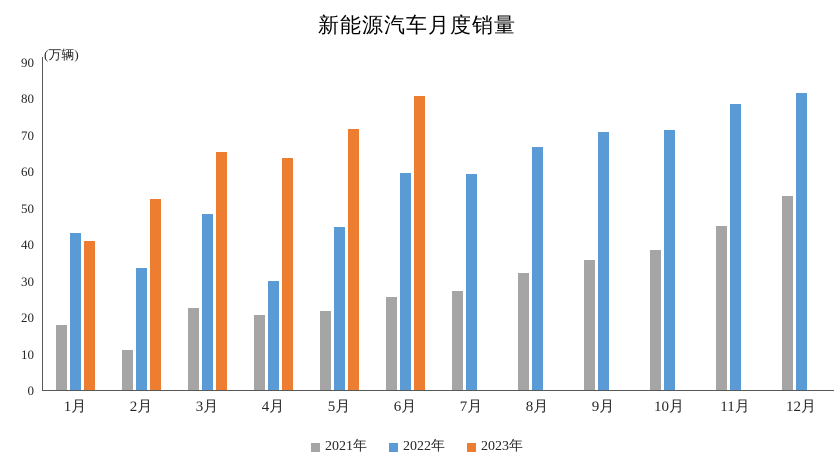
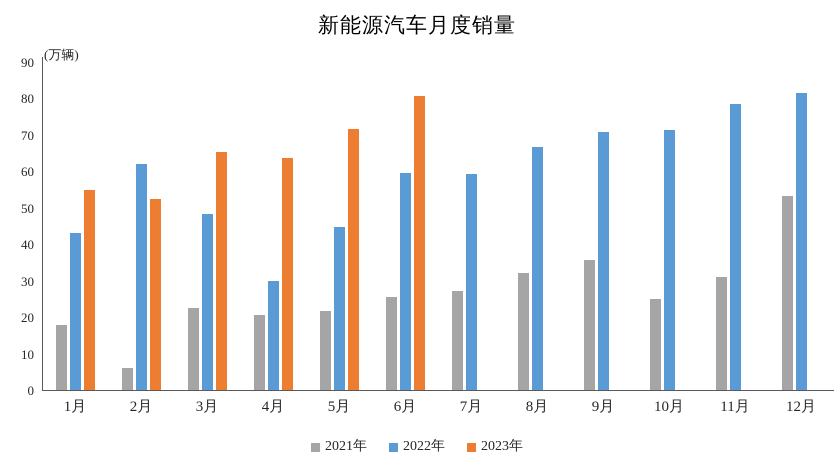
2023年/1月: 41 -> 55
2021年/2月: 11 -> 6
2022年/2月: 33 -> 62
2021年/10月: 38 -> 25
2021年/11月: 45 -> 31
